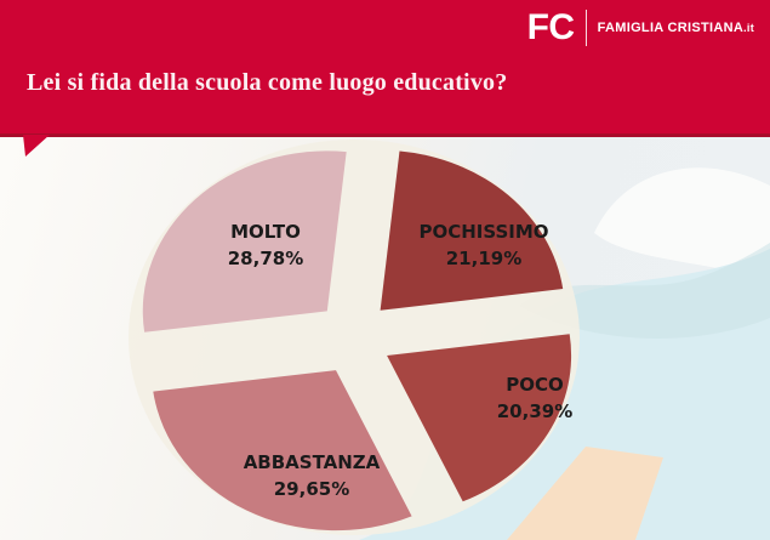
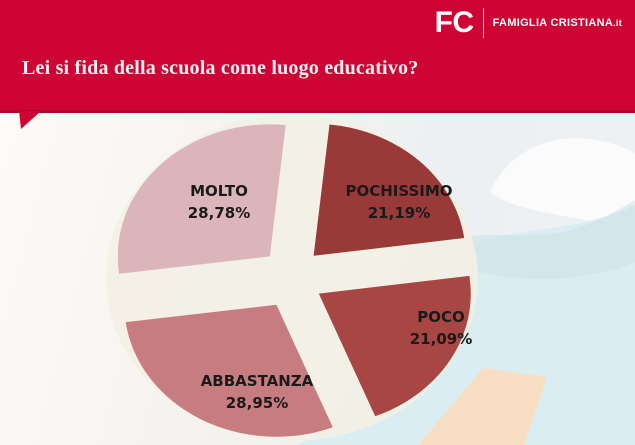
POCO: 20,39% -> 21,09%
ABBASTANZA: 29,65% -> 28,95%
